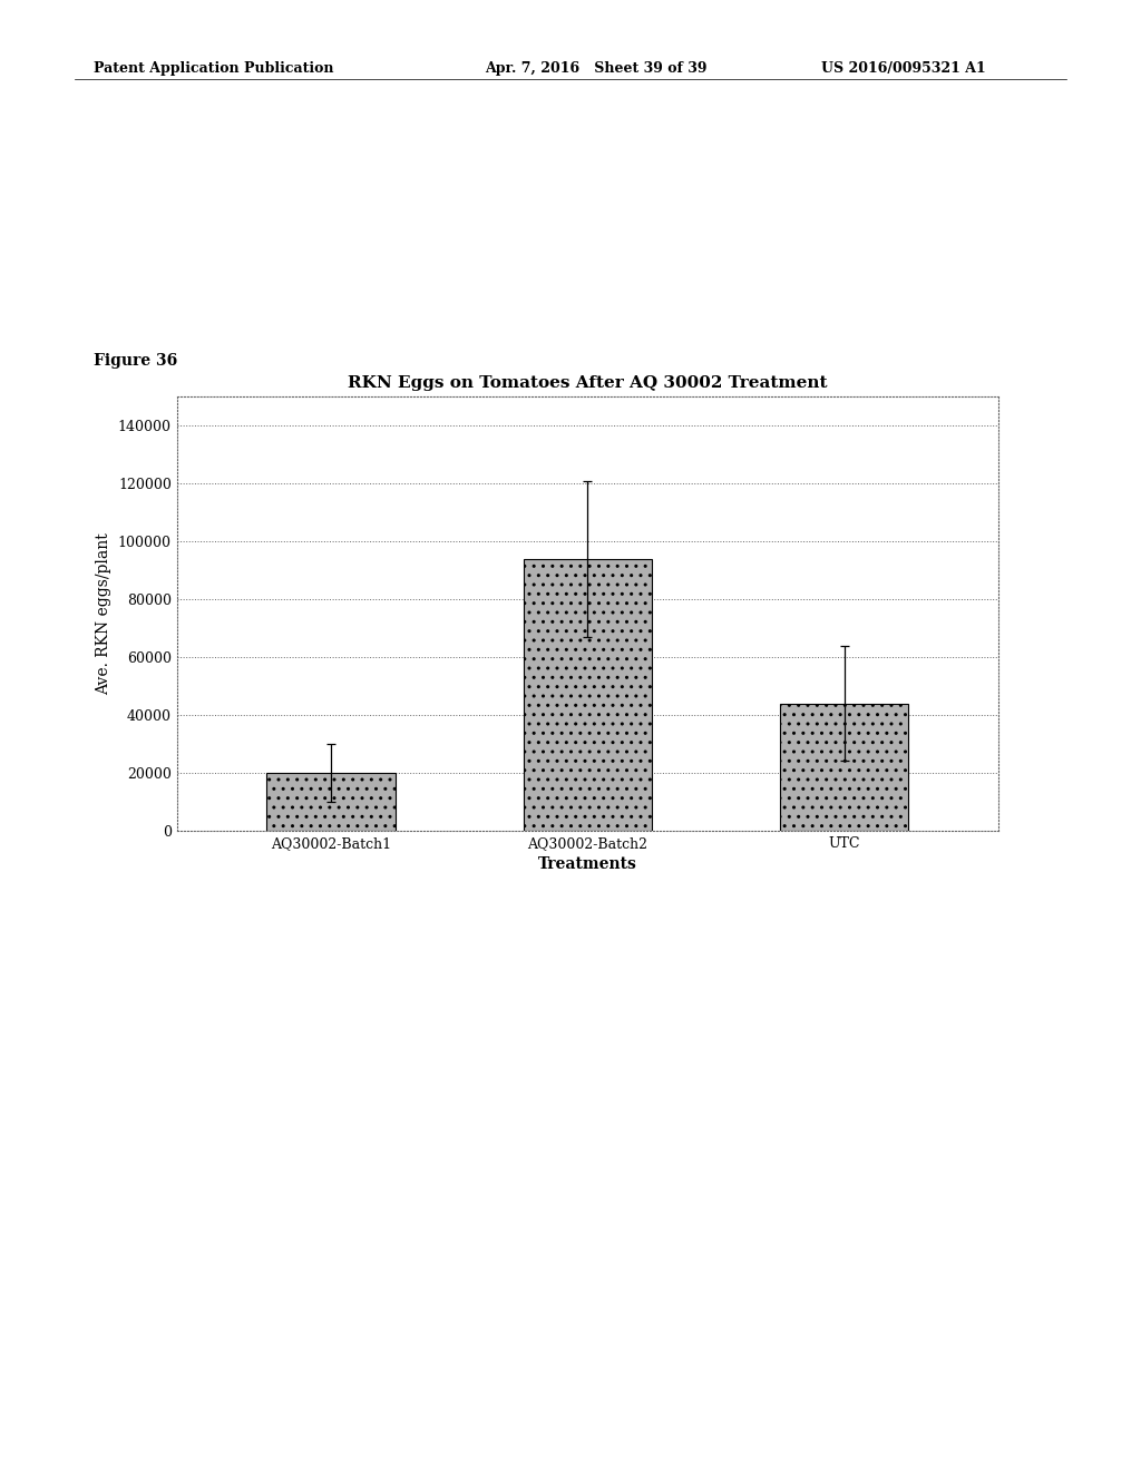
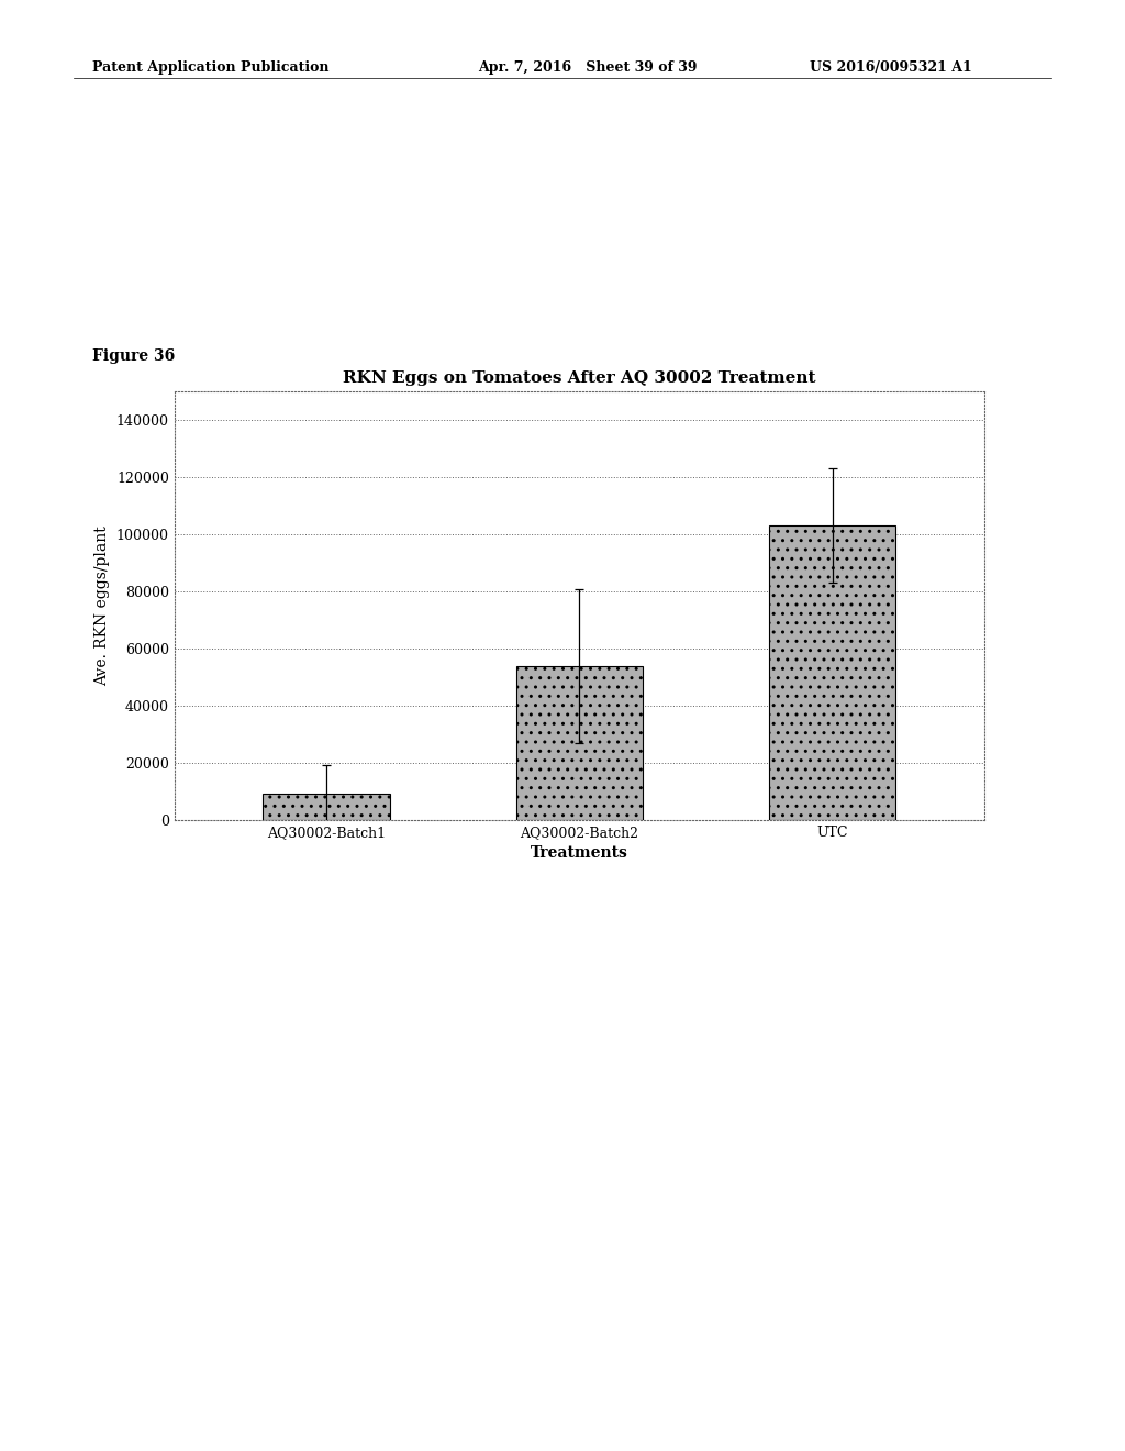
AQ30002-Batch1: 20000 -> 9000
AQ30002-Batch2: 94000 -> 54000
UTC: 44000 -> 103000
